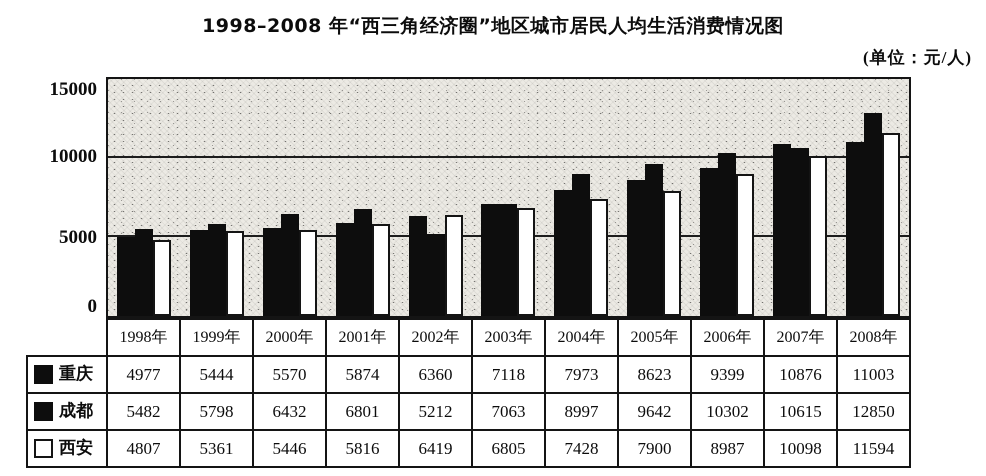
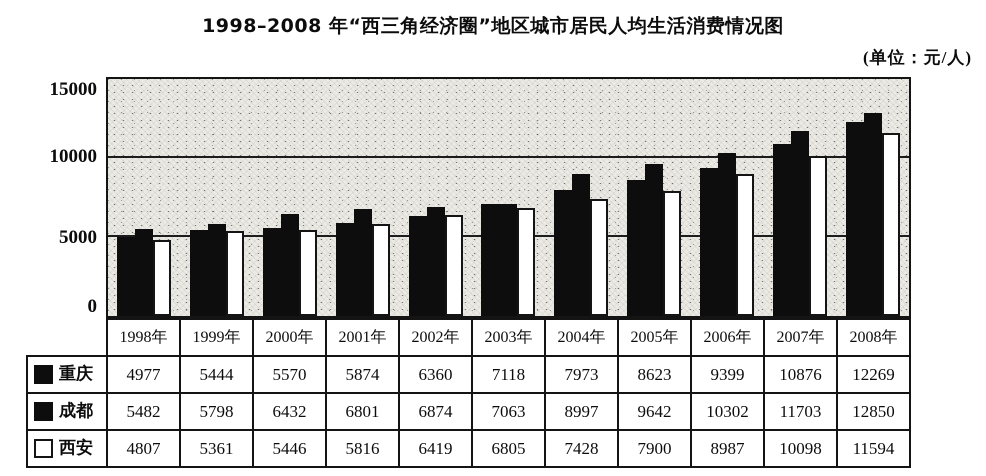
成都/2002年: 5212 -> 6874
成都/2007年: 10615 -> 11703
重庆/2008年: 11003 -> 12269
